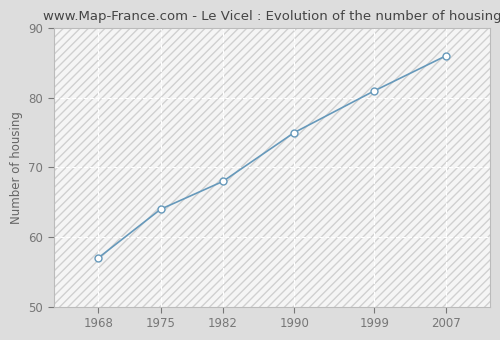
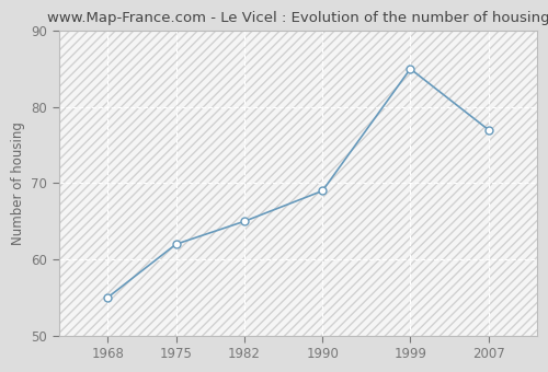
1968: 57 -> 55
1975: 64 -> 62
1982: 68 -> 65
1990: 75 -> 69
1999: 81 -> 85
2007: 86 -> 77
